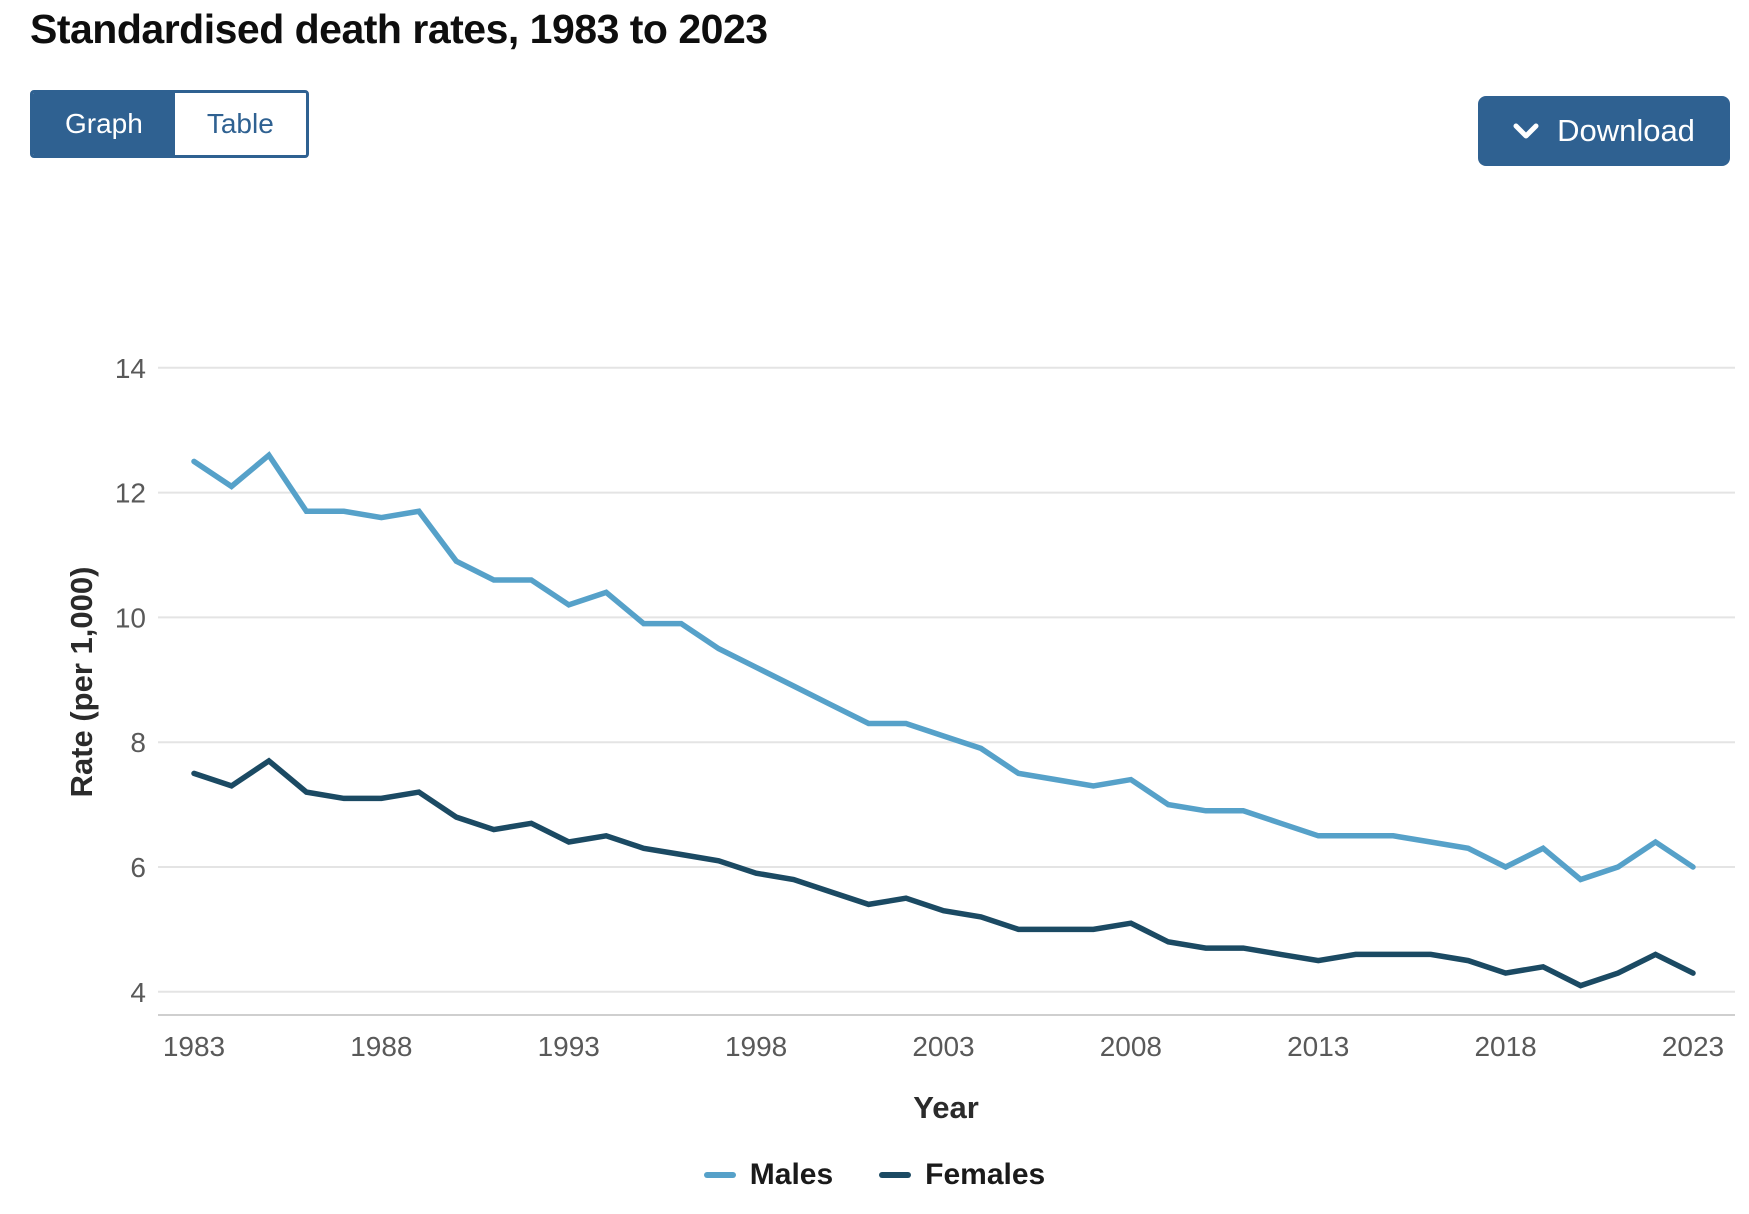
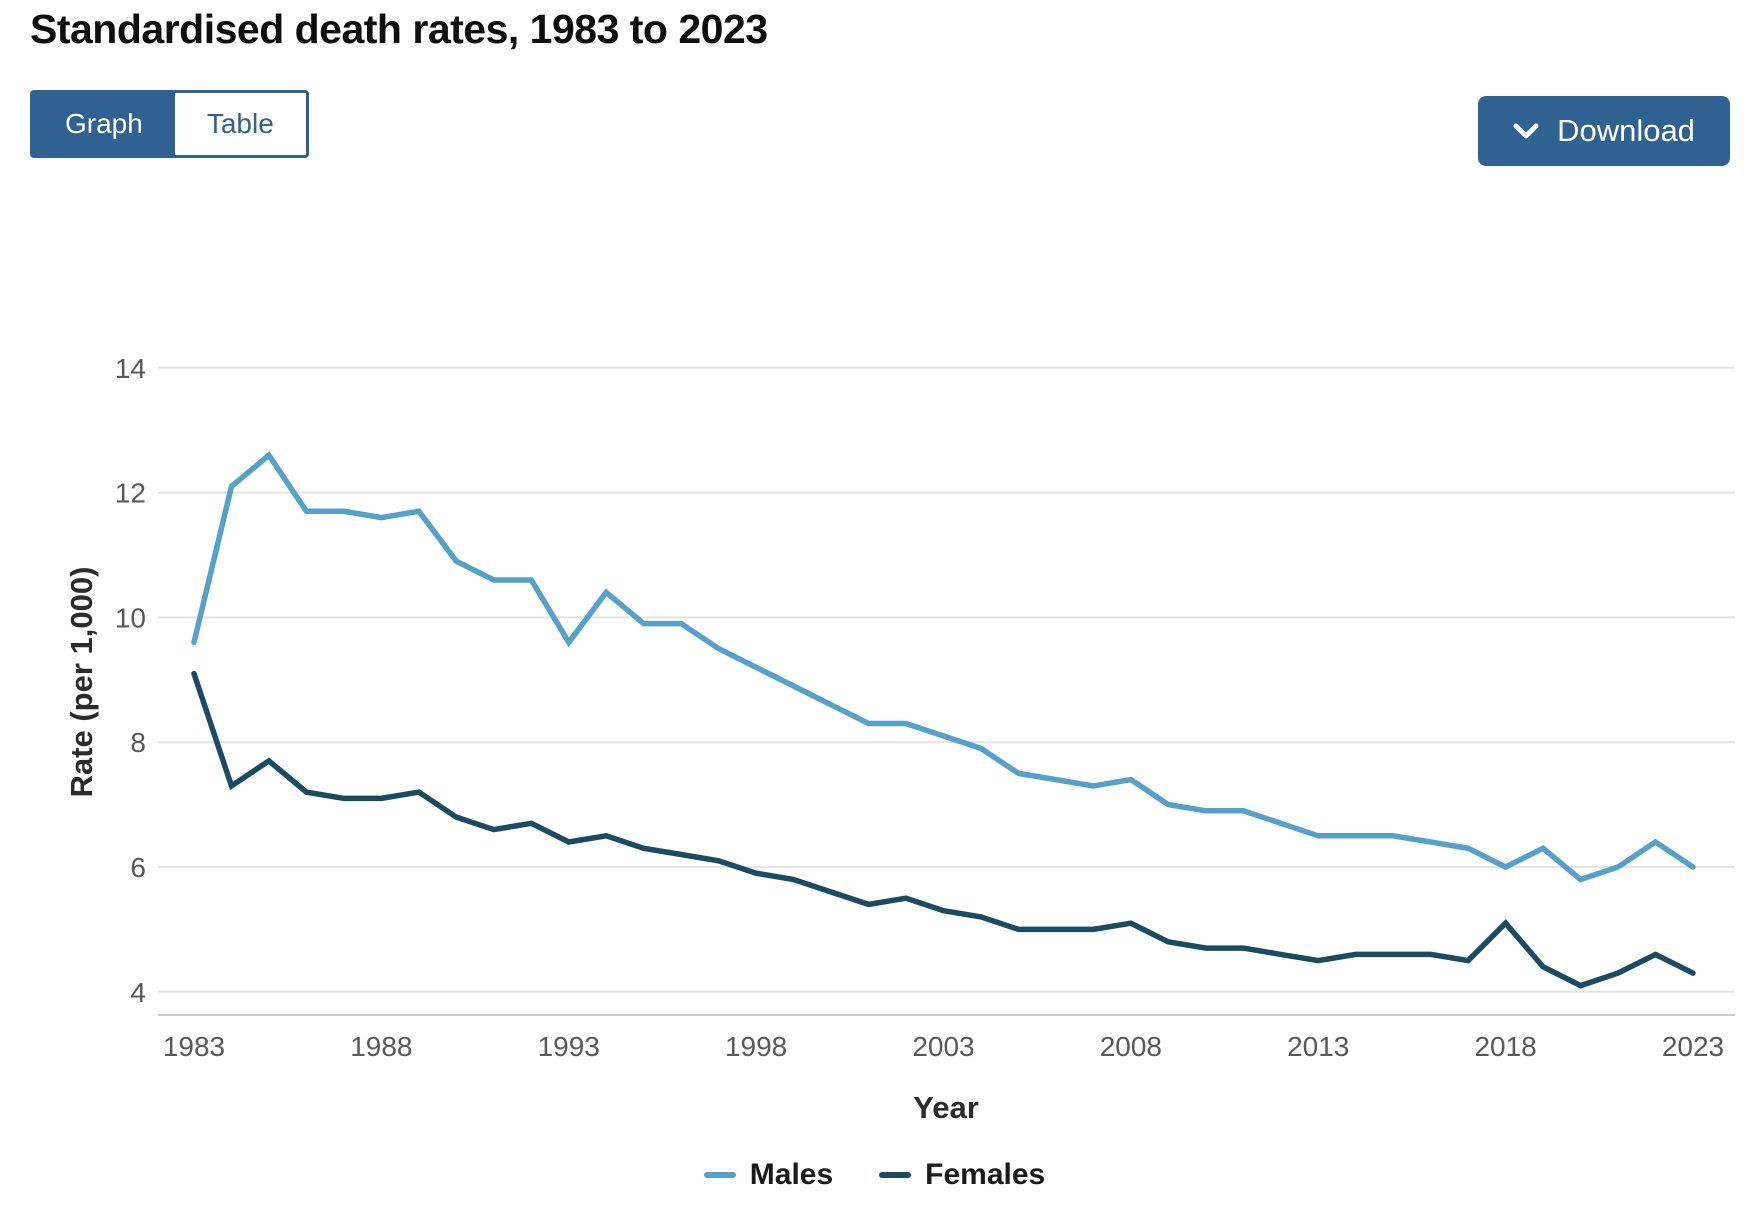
Males/1983: 12.5 -> 9.6
Females/1983: 7.5 -> 9.1
Males/1993: 10.2 -> 9.6
Females/2018: 4.3 -> 5.1
